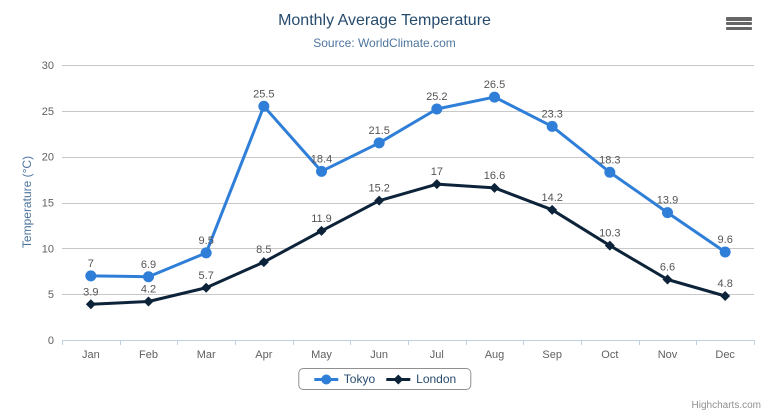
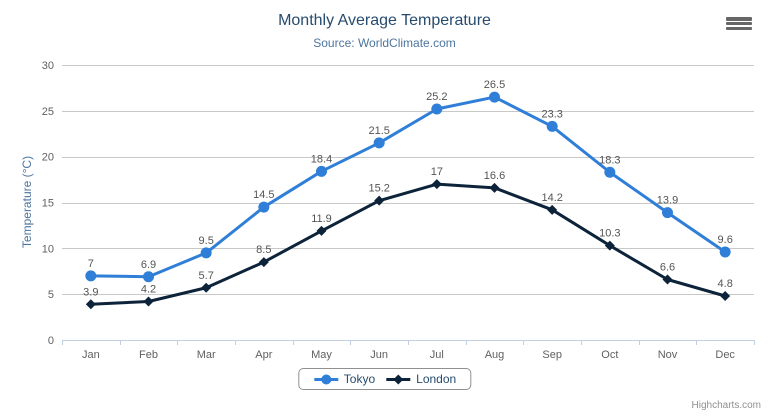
Tokyo/Apr: 25.5 -> 14.5
